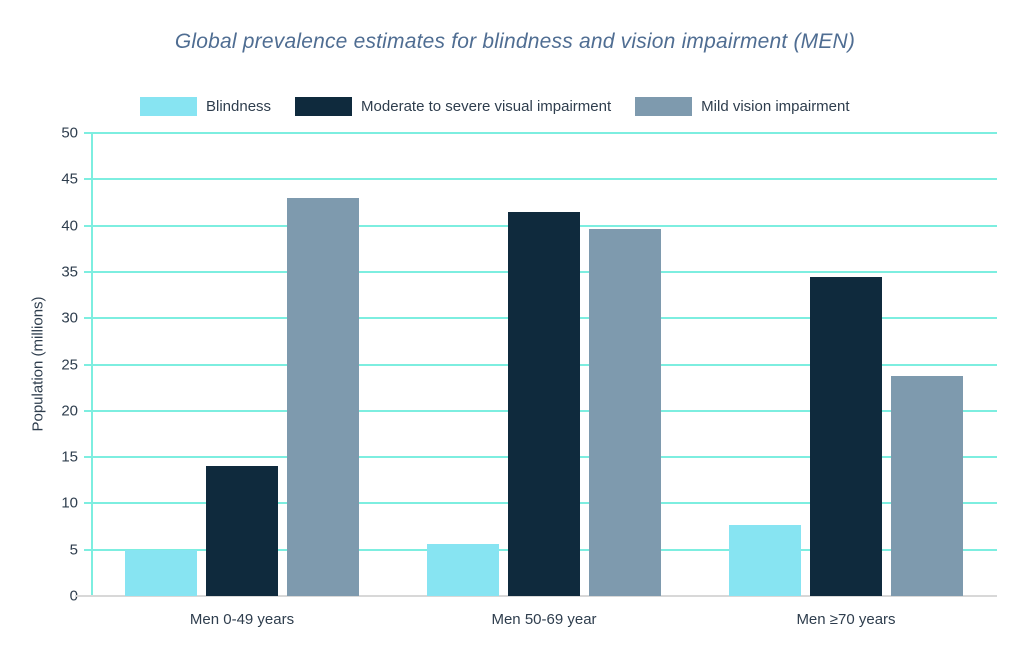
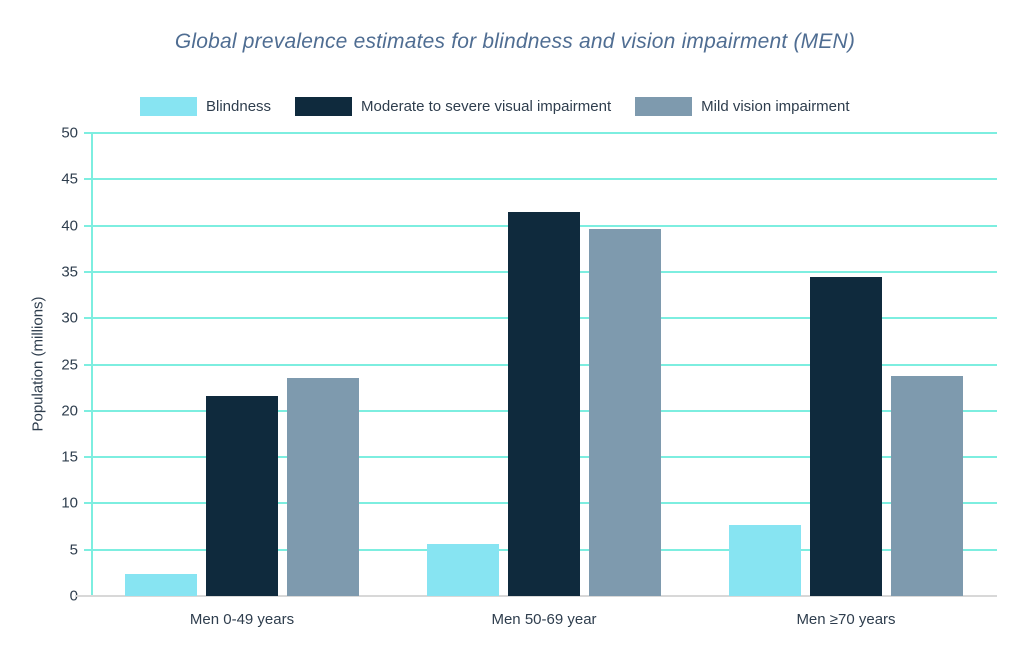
Blindness/Men 0-49 years: 5 -> 2
Moderate to severe visual impairment/Men 0-49 years: 14 -> 22
Mild vision impairment/Men 0-49 years: 43 -> 24
